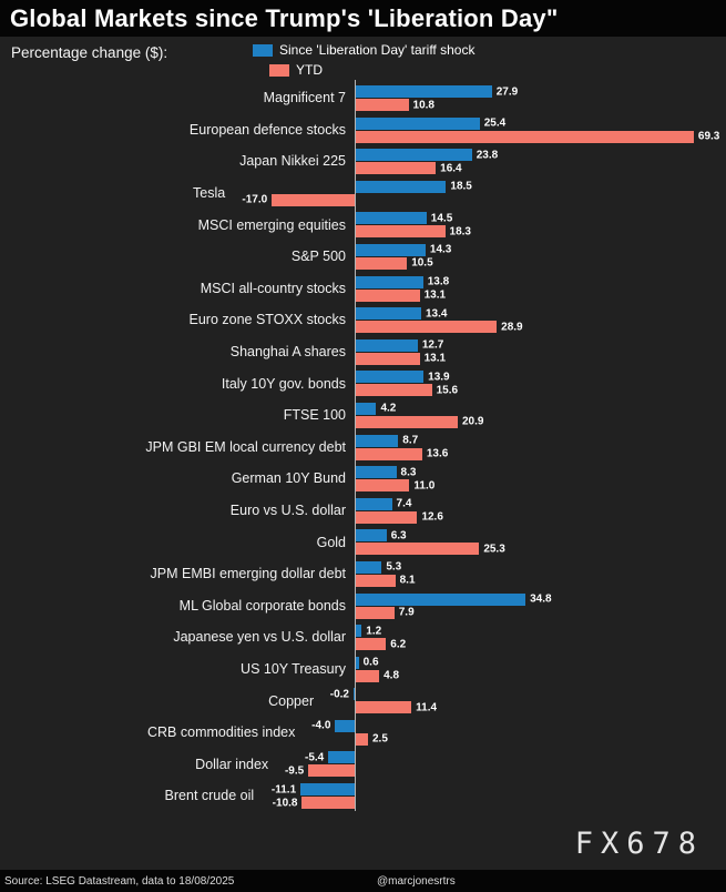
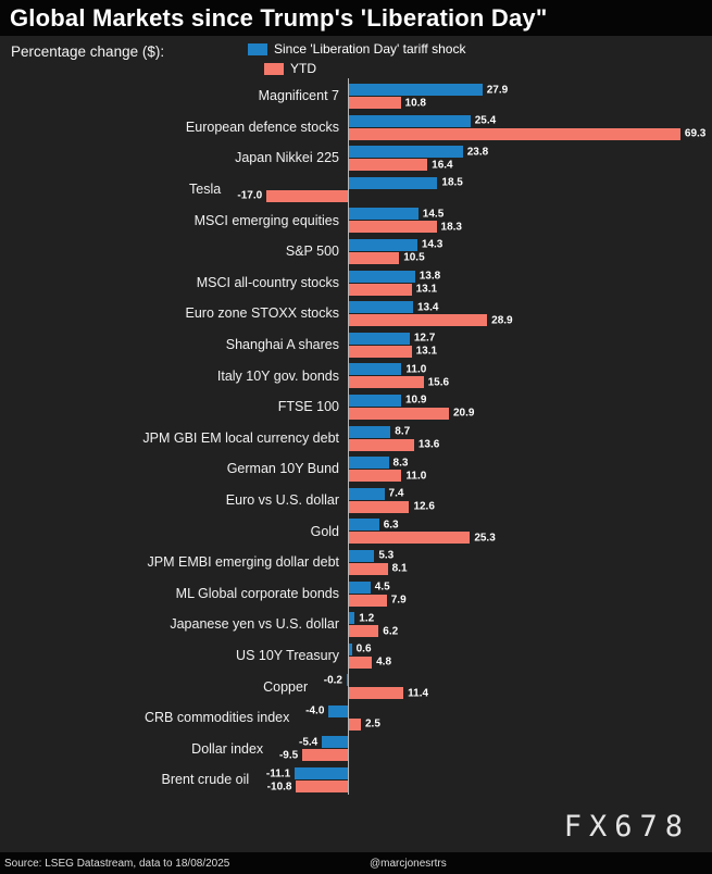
Since 'Liberation Day' tariff shock/Italy 10Y gov. bonds: 13.9 -> 11.0
Since 'Liberation Day' tariff shock/FTSE 100: 4.2 -> 10.9
Since 'Liberation Day' tariff shock/ML Global corporate bonds: 34.8 -> 4.5
